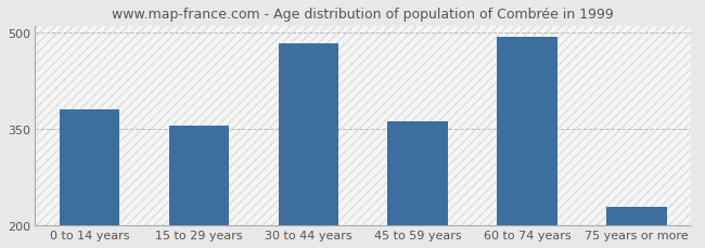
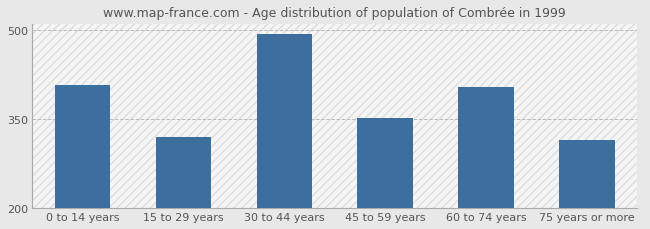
0 to 14 years: 380 -> 408
15 to 29 years: 355 -> 320
30 to 44 years: 483 -> 494
45 to 59 years: 362 -> 352
60 to 74 years: 493 -> 404
75 years or more: 228 -> 314
